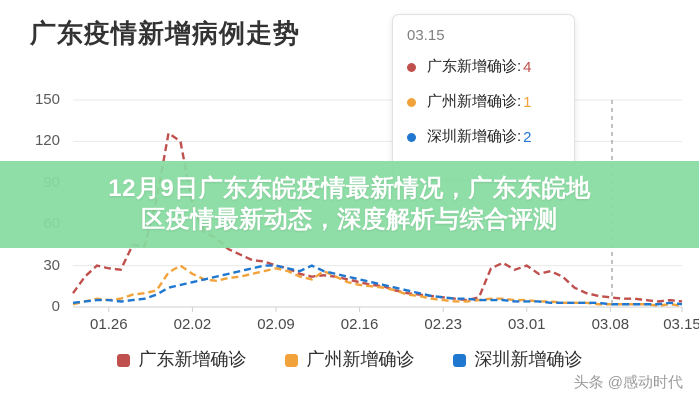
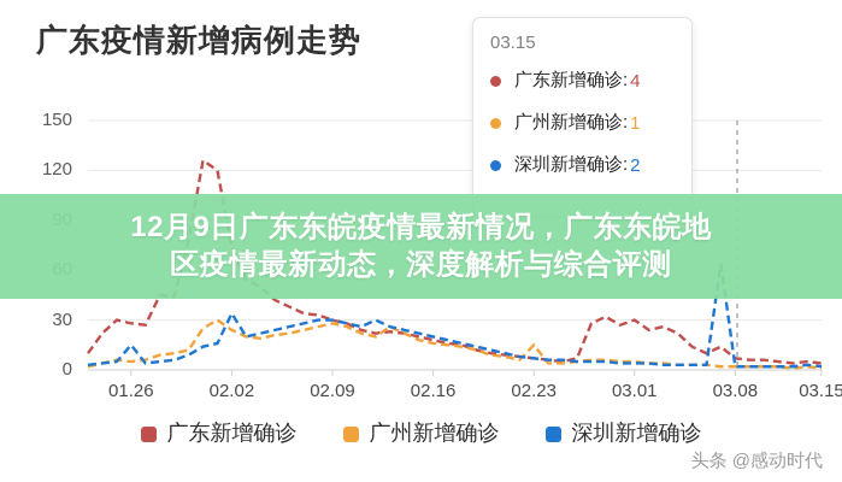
深圳新增确诊/01.26: 5 -> 15
深圳新增确诊/02.02: 18 -> 34
广州新增确诊/02.23: 5 -> 15
广东新增确诊/03.08: 8 -> 14
深圳新增确诊/03.08: 3 -> 64
